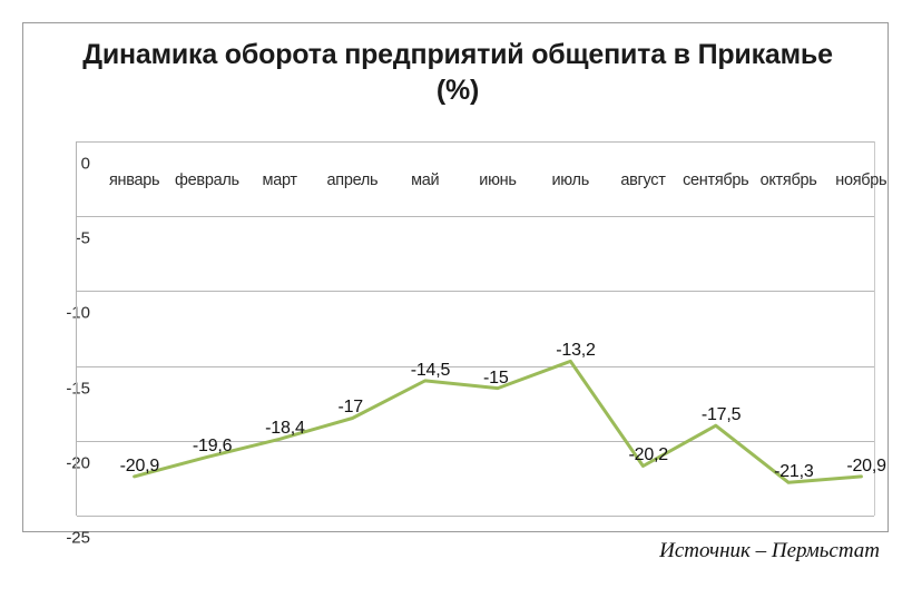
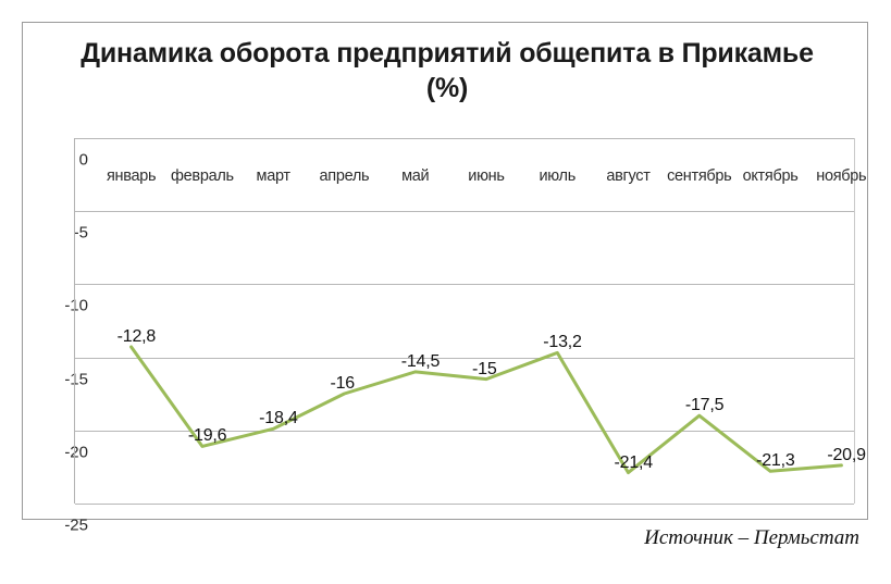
январь: -20,9 -> -12,8
апрель: -17 -> -16
август: -20,2 -> -21,4
